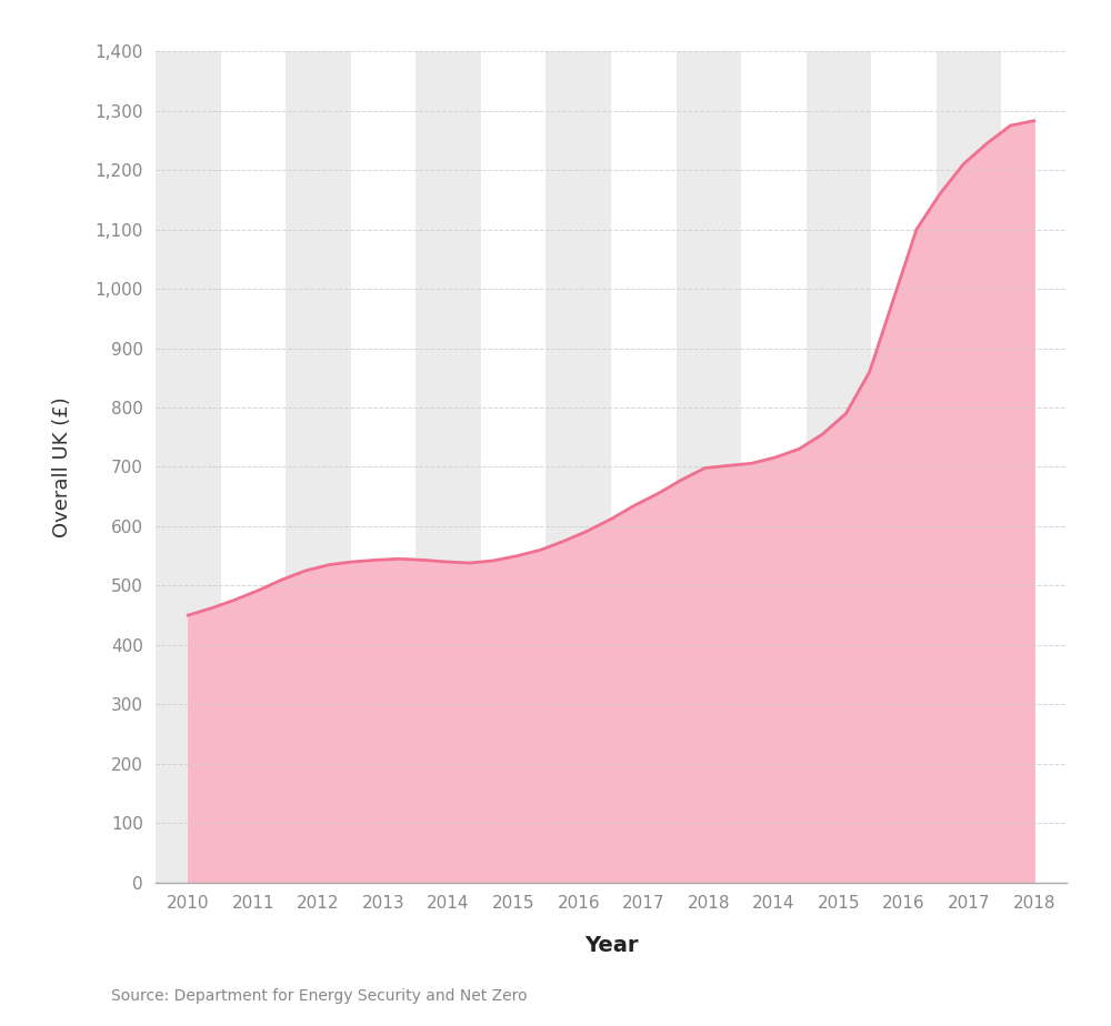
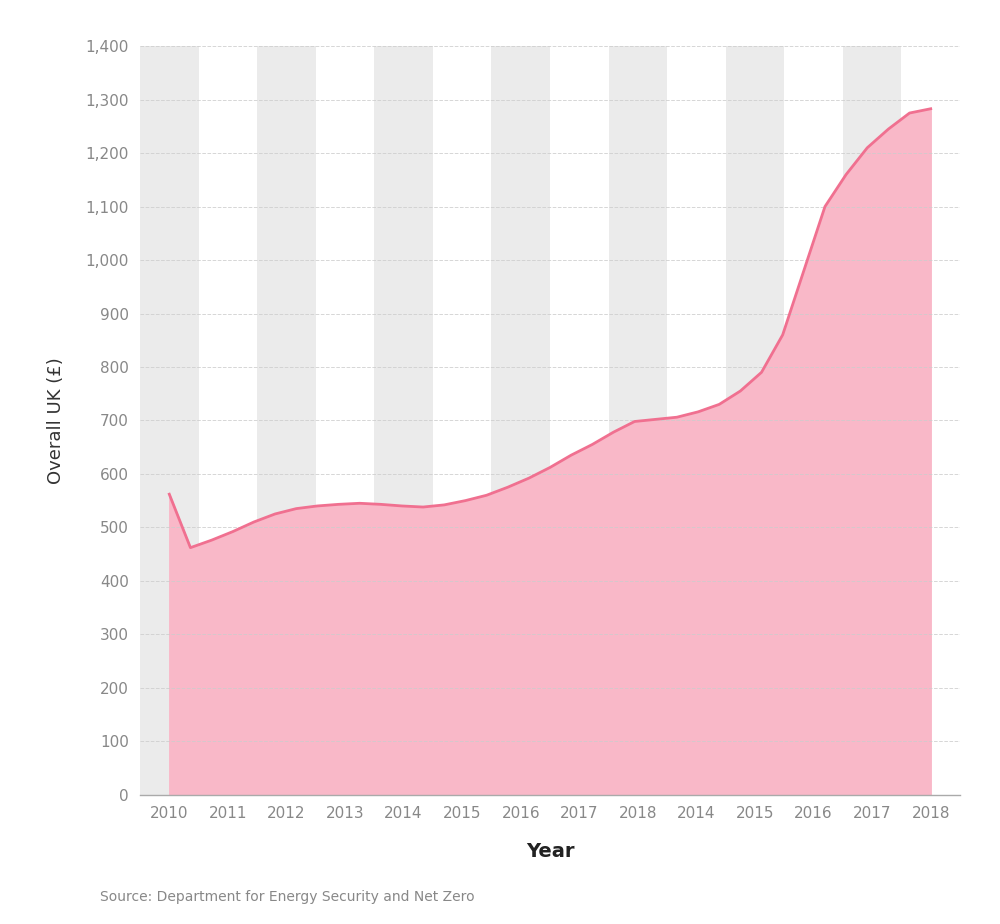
2010: 450 -> 562
